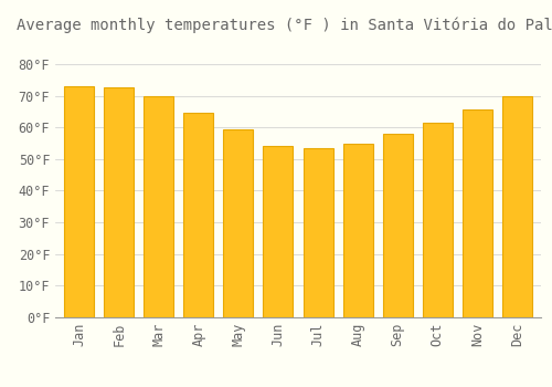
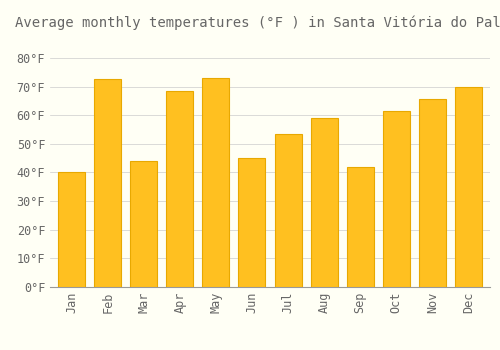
Jan: 73.0°F -> 40.0°F
Mar: 70.0°F -> 44.0°F
Apr: 64.5°F -> 68.5°F
May: 59.5°F -> 73.0°F
Jun: 54.0°F -> 45.0°F
Aug: 55.0°F -> 59.0°F
Sep: 58.0°F -> 42.0°F
